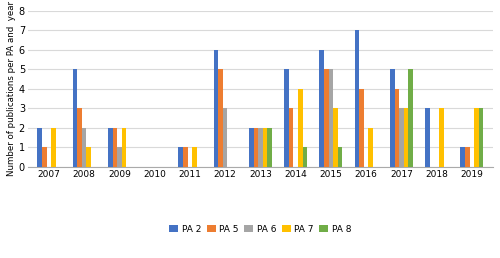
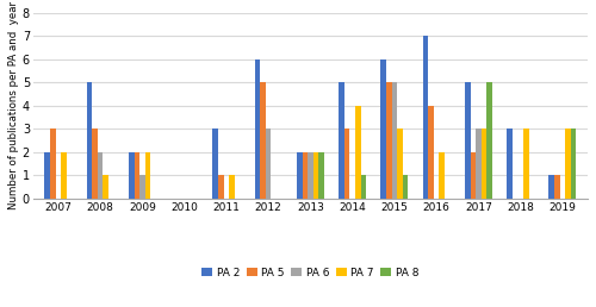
PA 5/2007: 1 -> 3
PA 2/2011: 1 -> 3
PA 5/2017: 4 -> 2
